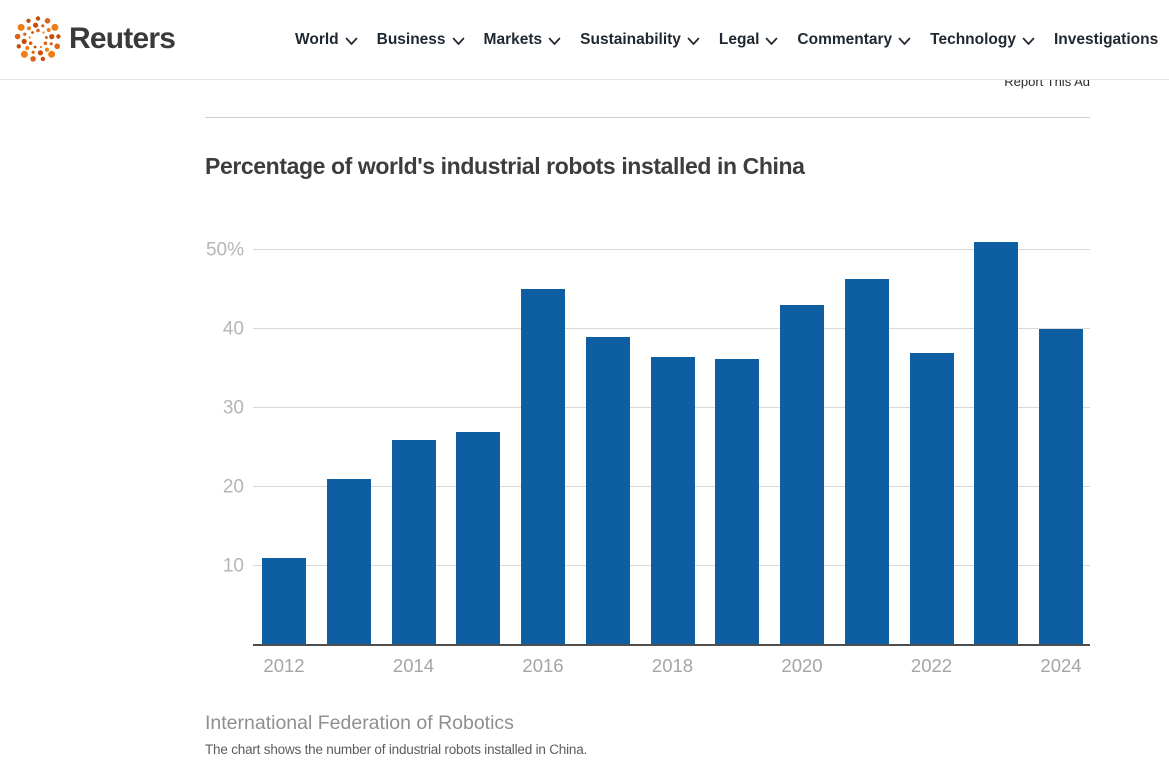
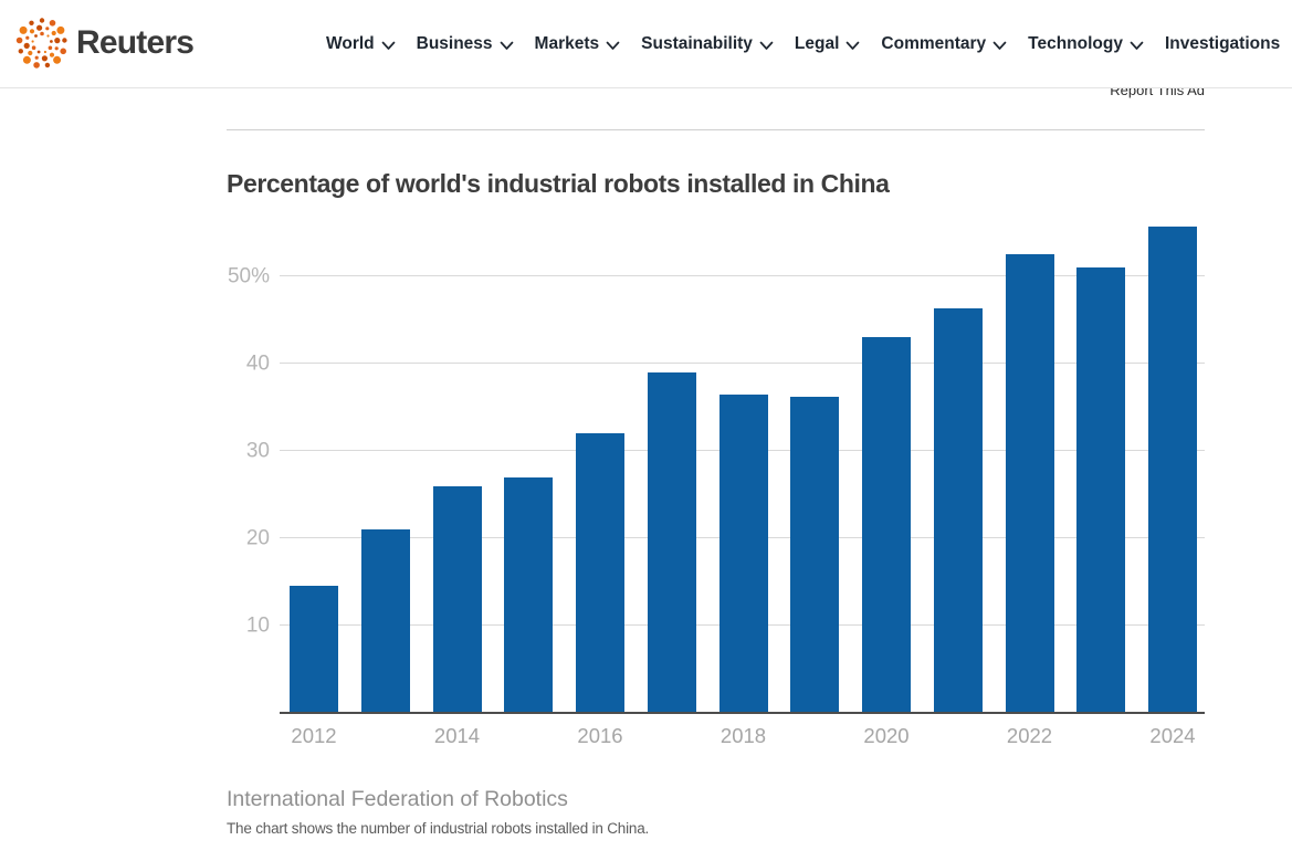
2012: 11% -> 14%
2016: 45% -> 32%
2022: 37% -> 52%
2024: 40% -> 56%
